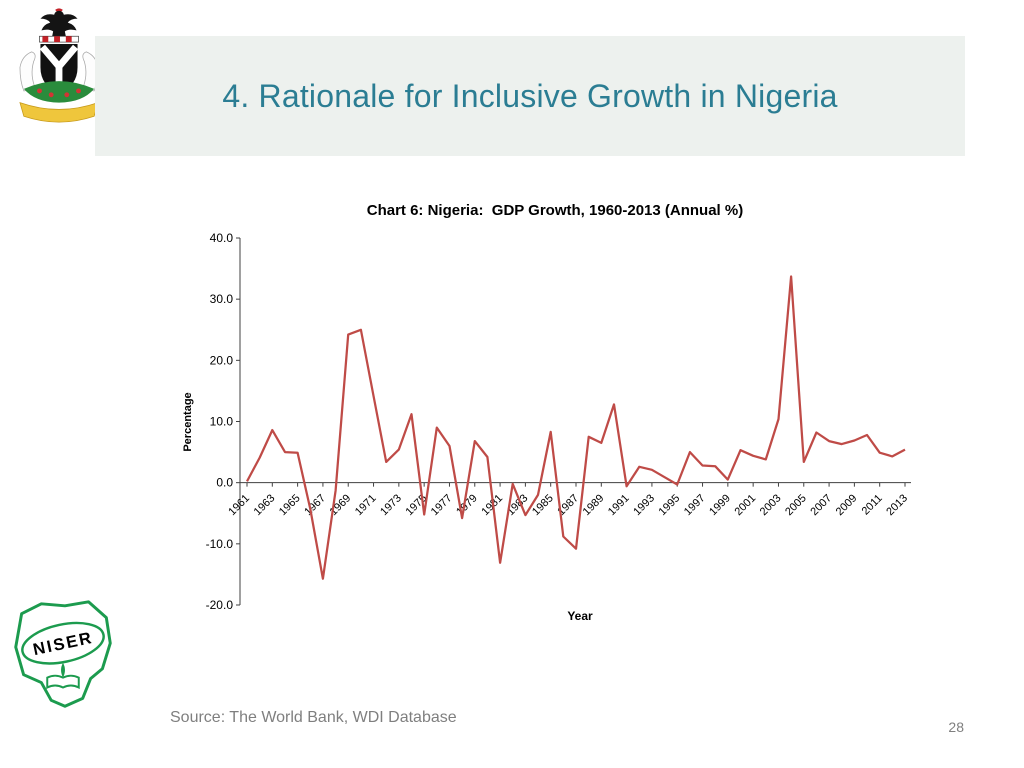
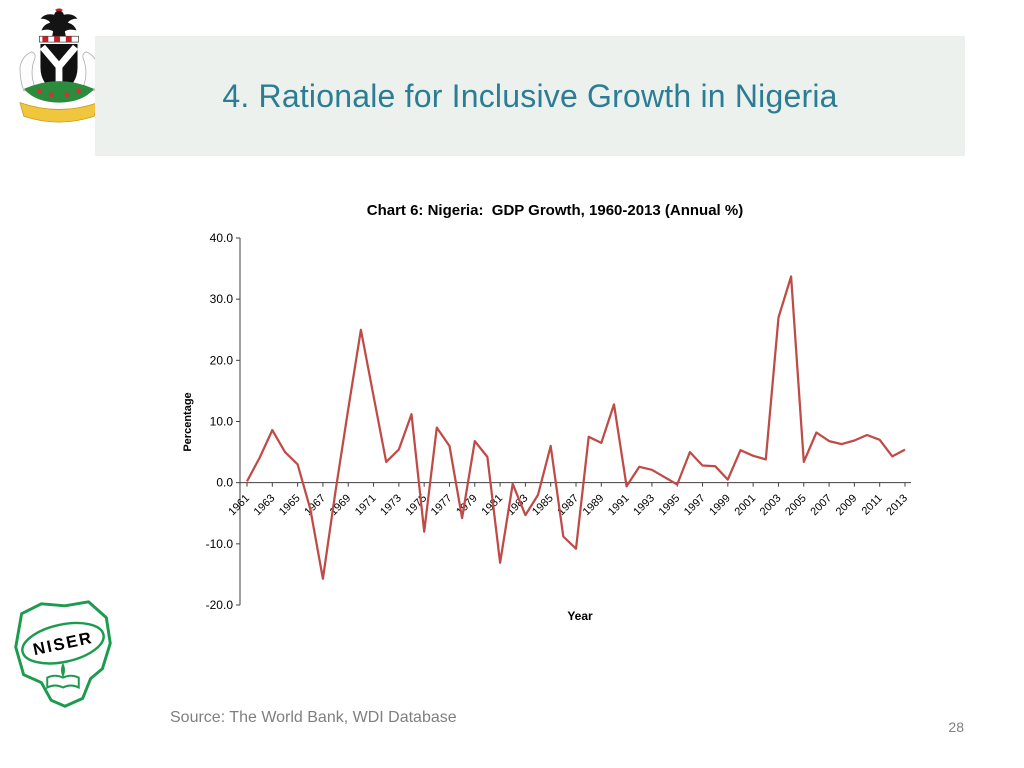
1965: 5 -> 3
1969: 24 -> 12
1975: -5 -> -8
1985: 8 -> 6
2003: 10 -> 27
2011: 5 -> 7
